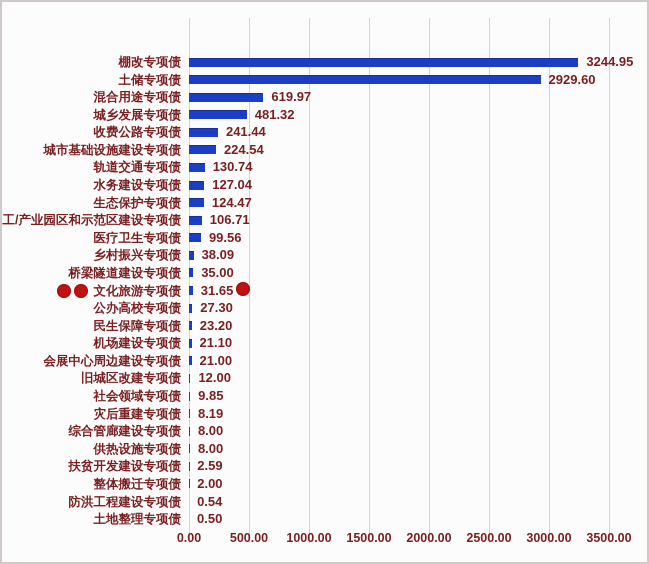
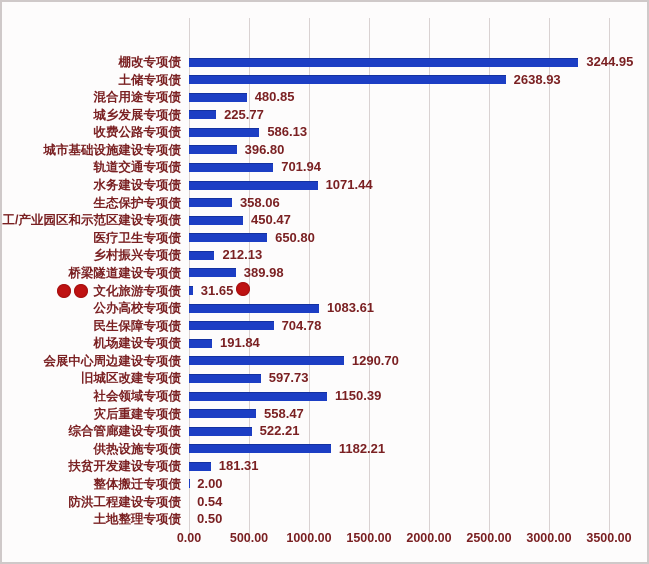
土储专项债: 2929.60 -> 2638.93
混合用途专项债: 619.97 -> 480.85
城乡发展专项债: 481.32 -> 225.77
收费公路专项债: 241.44 -> 586.13
城市基础设施建设专项债: 224.54 -> 396.80
轨道交通专项债: 130.74 -> 701.94
水务建设专项债: 127.04 -> 1071.44
生态保护专项债: 124.47 -> 358.06
工/产业园区和示范区建设专项债: 106.71 -> 450.47
医疗卫生专项债: 99.56 -> 650.80
乡村振兴专项债: 38.09 -> 212.13
桥梁隧道建设专项债: 35.00 -> 389.98
公办高校专项债: 27.30 -> 1083.61
民生保障专项债: 23.20 -> 704.78
机场建设专项债: 21.10 -> 191.84
会展中心周边建设专项债: 21.00 -> 1290.70
旧城区改建专项债: 12.00 -> 597.73
社会领域专项债: 9.85 -> 1150.39
灾后重建专项债: 8.19 -> 558.47
综合管廊建设专项债: 8.00 -> 522.21
供热设施专项债: 8.00 -> 1182.21
扶贫开发建设专项债: 2.59 -> 181.31
